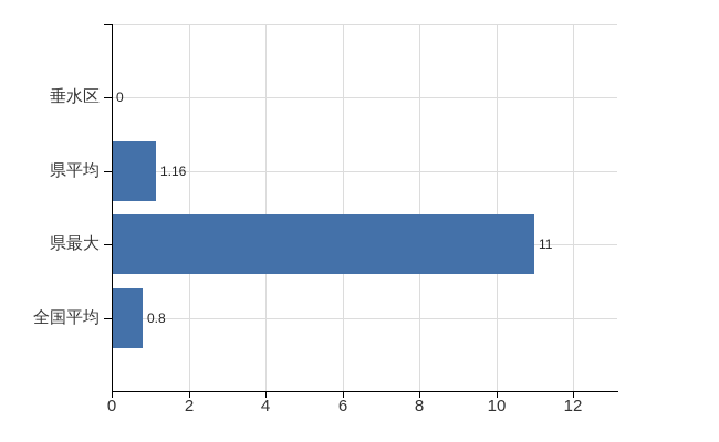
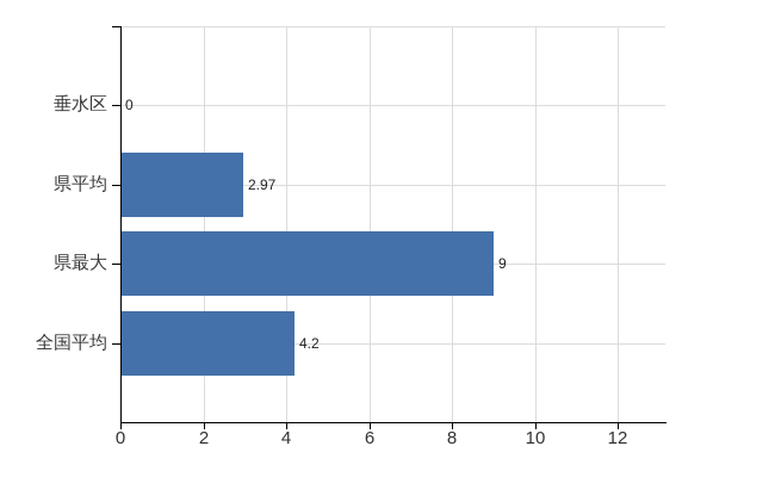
県平均: 1.16 -> 2.97
県最大: 11 -> 9
全国平均: 0.8 -> 4.2
